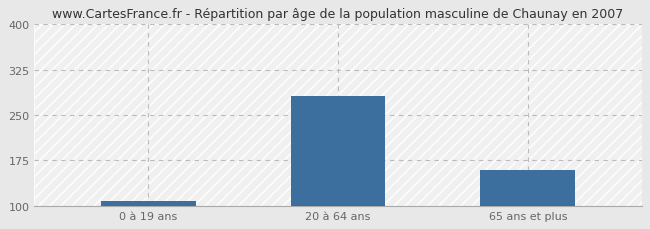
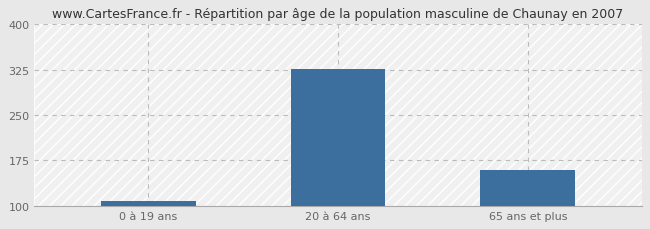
20 à 64 ans: 282 -> 326
